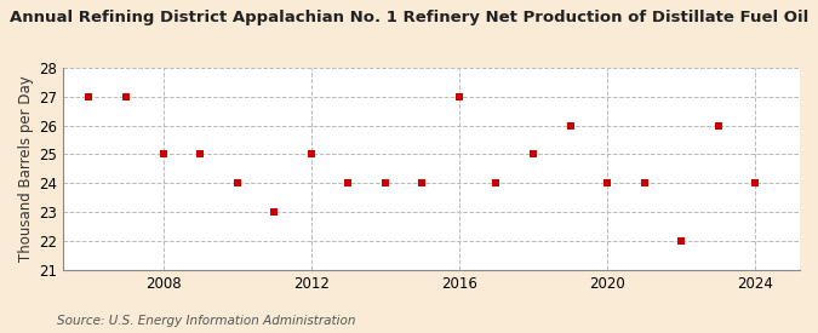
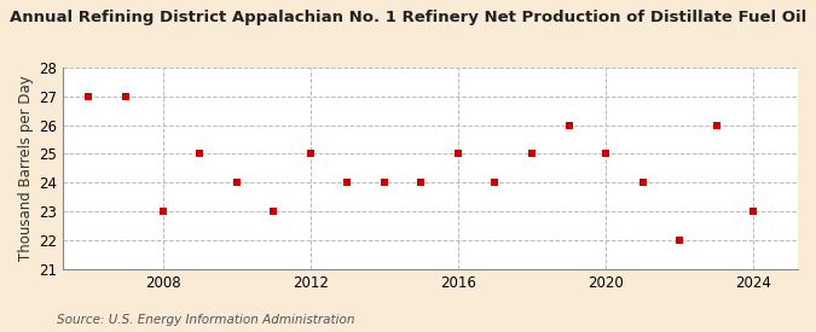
2008: 25 -> 23
2016: 27 -> 25
2020: 24 -> 25
2024: 24 -> 23
